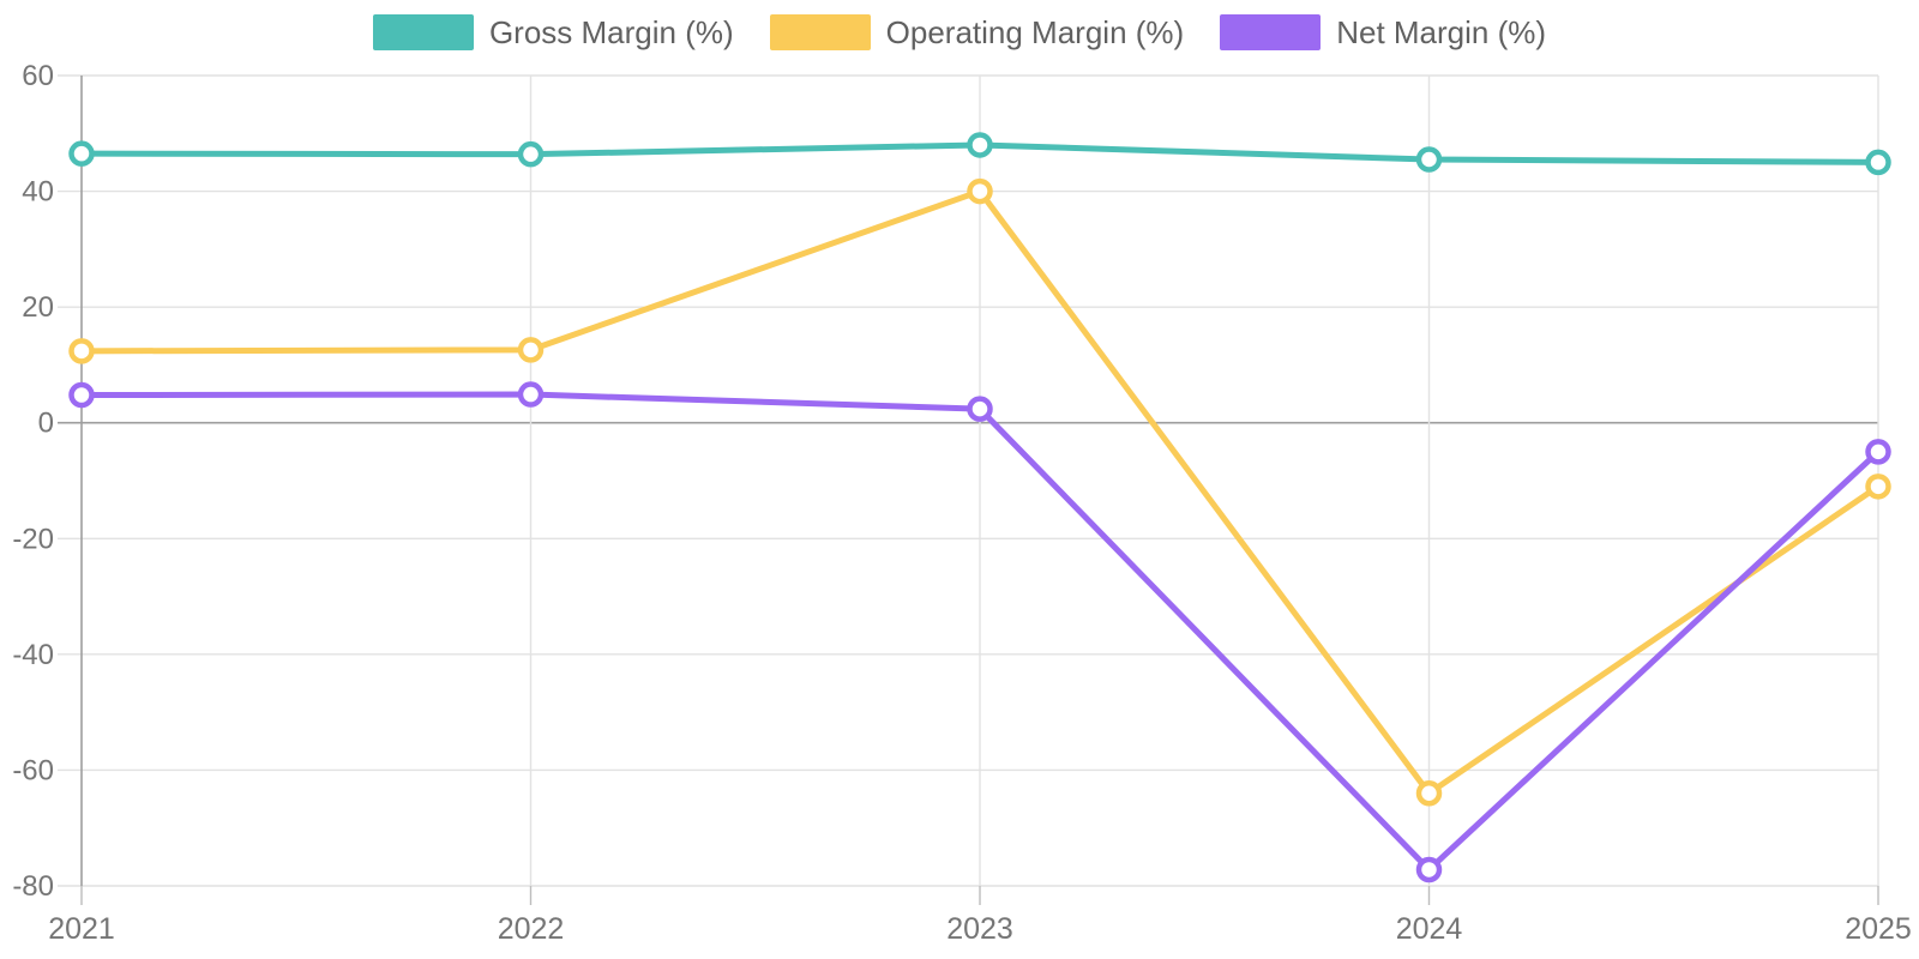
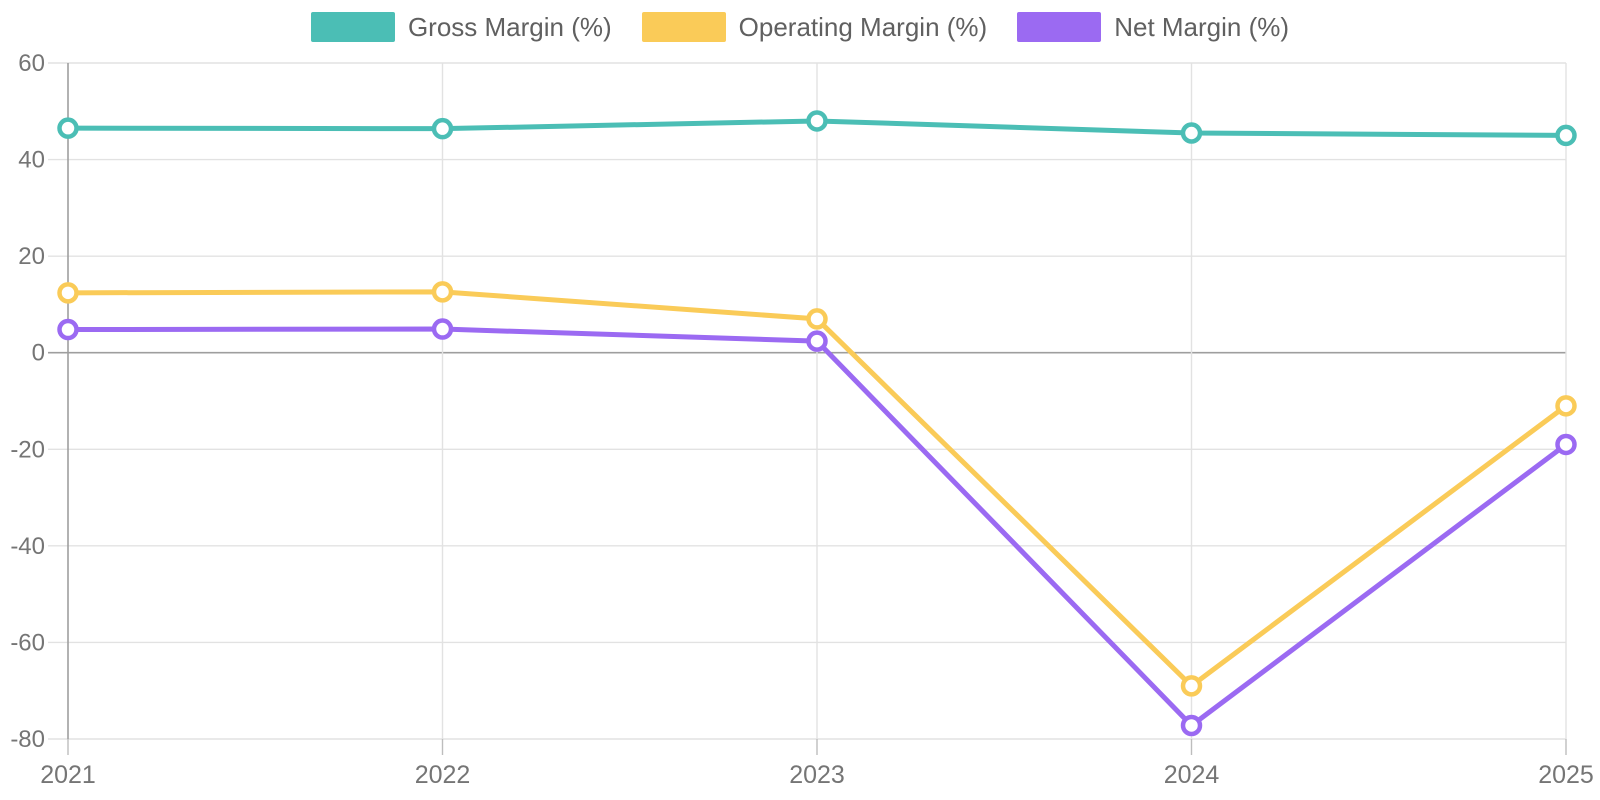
Operating Margin (%)/2023: 40 -> 7
Operating Margin (%)/2024: -64 -> -69
Net Margin (%)/2025: -5 -> -19
